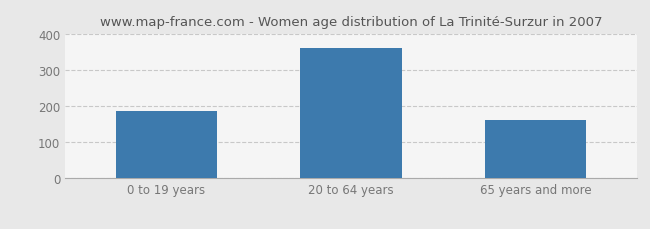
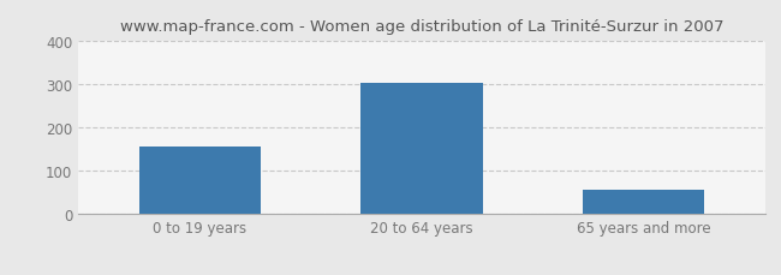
0 to 19 years: 185 -> 155
20 to 64 years: 360 -> 303
65 years and more: 160 -> 57
